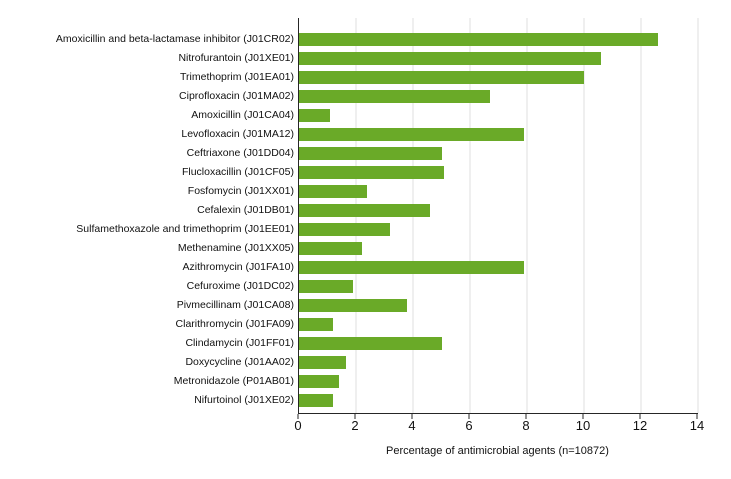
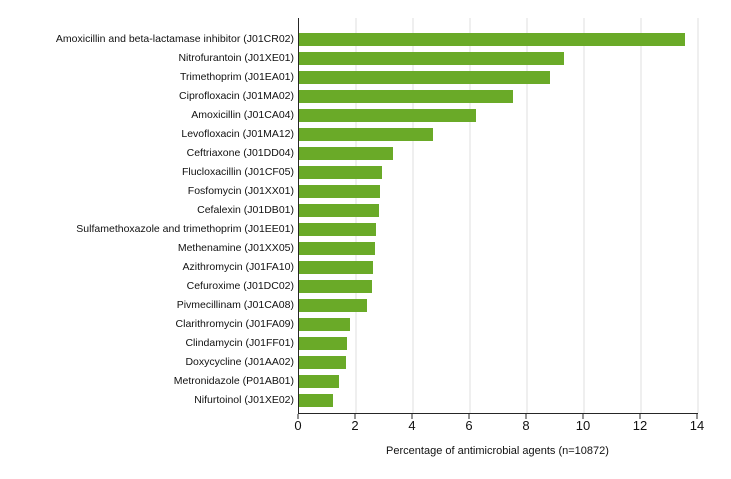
Amoxicillin and beta-lactamase inhibitor (J01CR02): 12.6 -> 13.6
Nitrofurantoin (J01XE01): 10.6 -> 9.3
Trimethoprim (J01EA01): 10.0 -> 8.8
Ciprofloxacin (J01MA02): 6.7 -> 7.5
Amoxicillin (J01CA04): 1.1 -> 6.2
Levofloxacin (J01MA12): 7.9 -> 4.7
Ceftriaxone (J01DD04): 5.0 -> 3.3
Flucloxacillin (J01CF05): 5.1 -> 2.9
Fosfomycin (J01XX01): 2.4 -> 2.9
Cefalexin (J01DB01): 4.6 -> 2.8
Sulfamethoxazole and trimethoprim (J01EE01): 3.2 -> 2.7
Methenamine (J01XX05): 2.2 -> 2.6
Azithromycin (J01FA10): 7.9 -> 2.6
Cefuroxime (J01DC02): 1.9 -> 2.5
Pivmecillinam (J01CA08): 3.8 -> 2.4
Clarithromycin (J01FA09): 1.2 -> 1.8
Clindamycin (J01FF01): 5.0 -> 1.7
